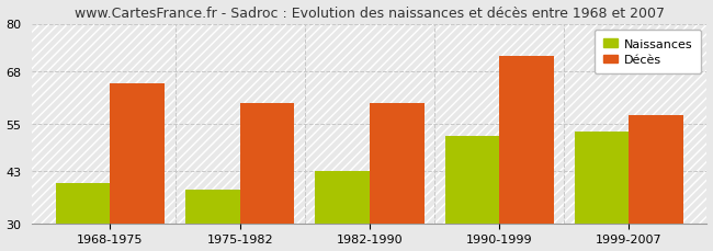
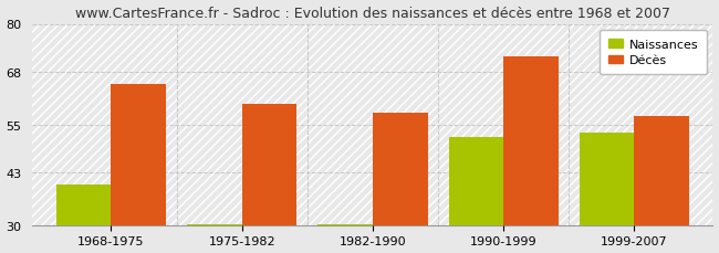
Naissances/1975-1982: 38.5 -> 30.3
Naissances/1982-1990: 43.0 -> 30.3
Décès/1982-1990: 60 -> 58
